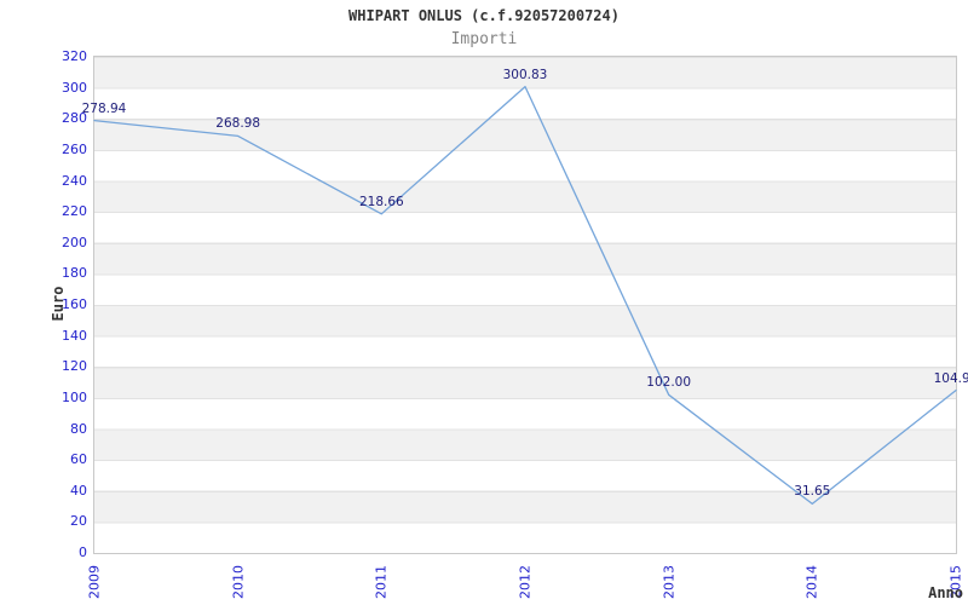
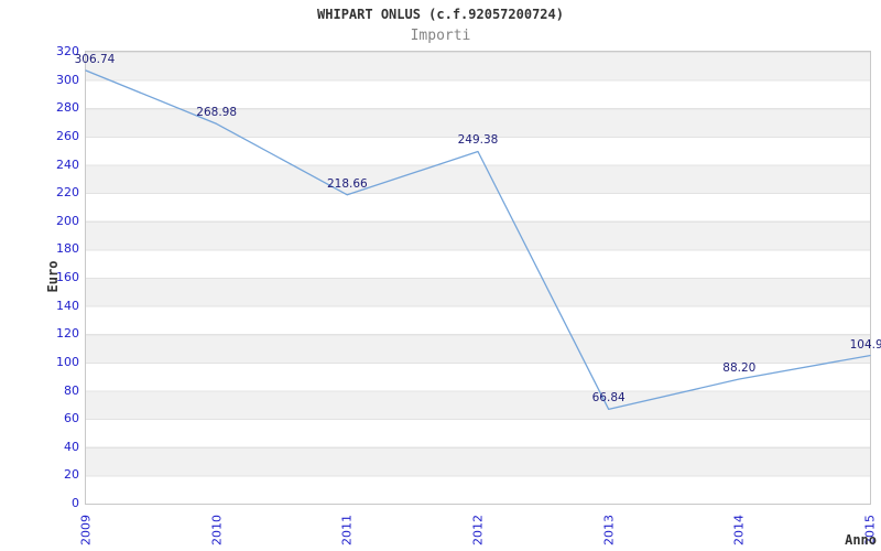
2009: 278.94 -> 306.74
2012: 300.83 -> 249.38
2013: 102.00 -> 66.84
2014: 31.65 -> 88.20
